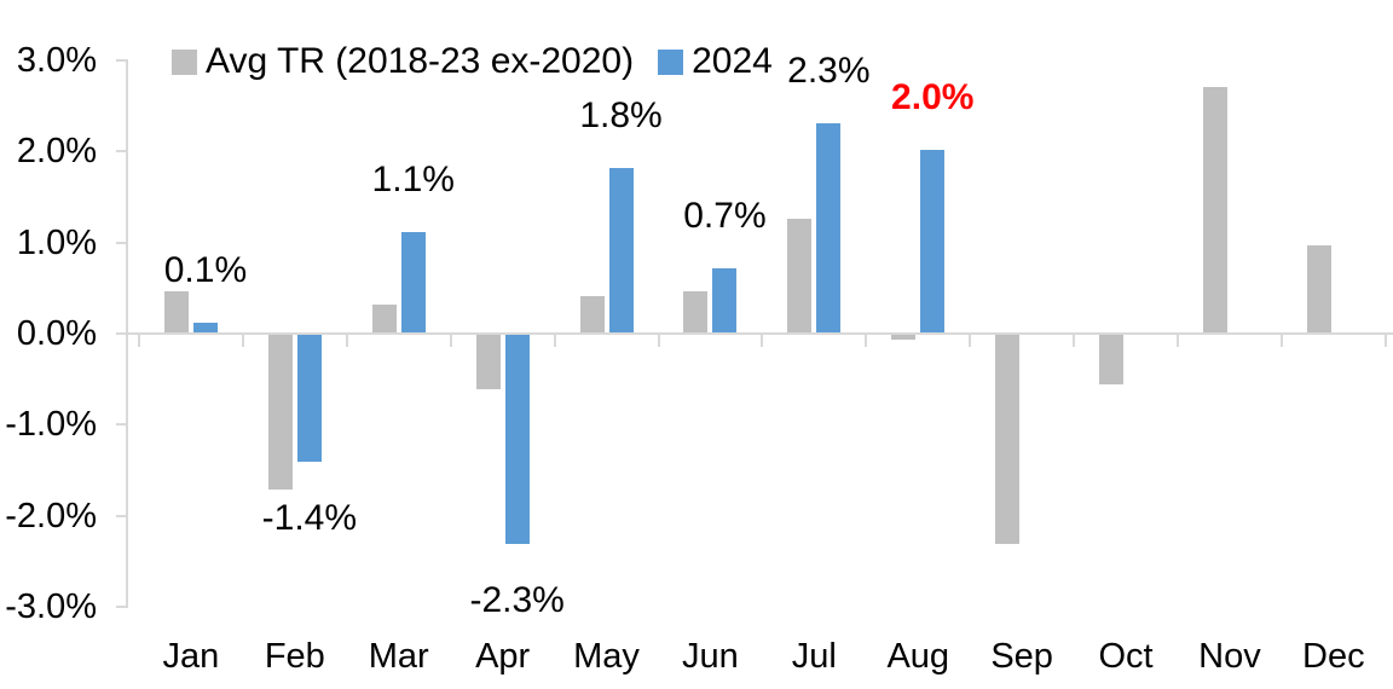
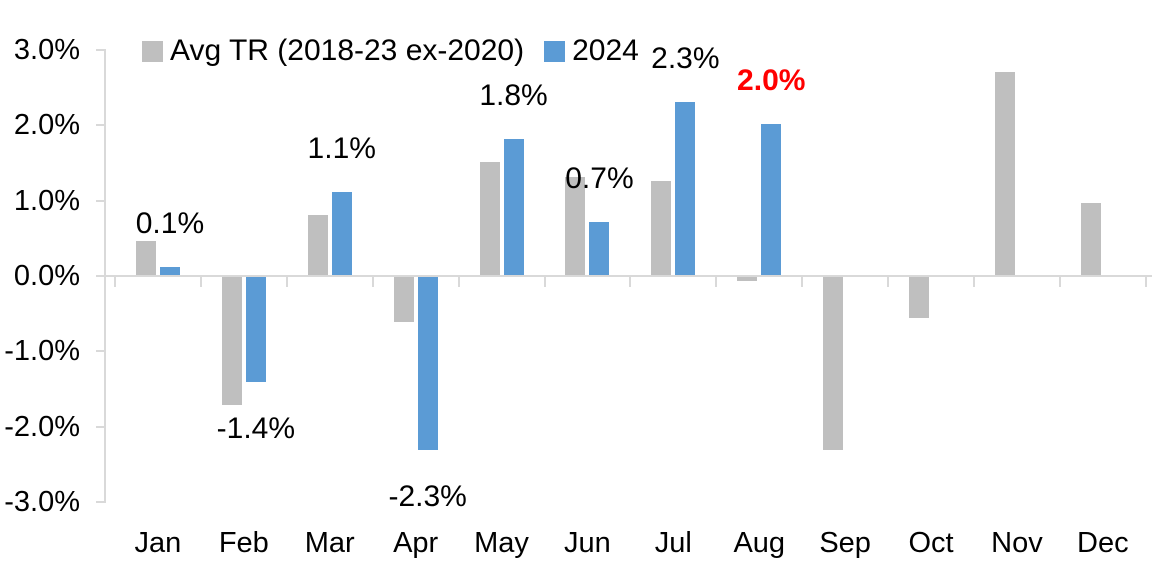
Avg TR (2018-23 ex-2020)/Mar: 0.3% -> 0.8%
Avg TR (2018-23 ex-2020)/May: 0.4% -> 1.5%
Avg TR (2018-23 ex-2020)/Jun: 0.5% -> 1.3%
